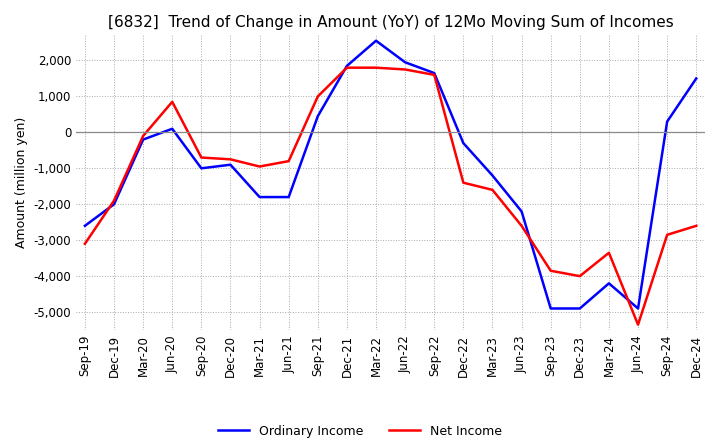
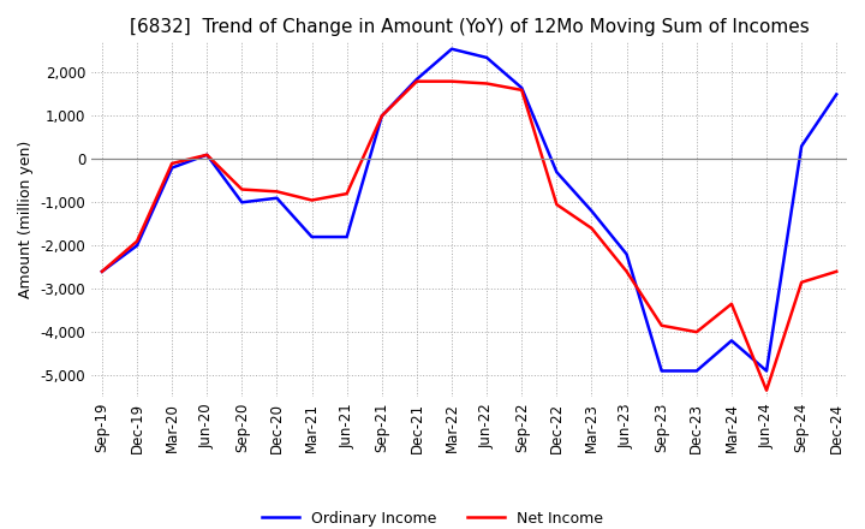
Net Income/Sep-19: -3,100 -> -2,600
Net Income/Jun-20: 850 -> 100
Ordinary Income/Sep-21: 450 -> 1,000
Ordinary Income/Jun-22: 1,950 -> 2,350
Net Income/Dec-22: -1,400 -> -1,050
